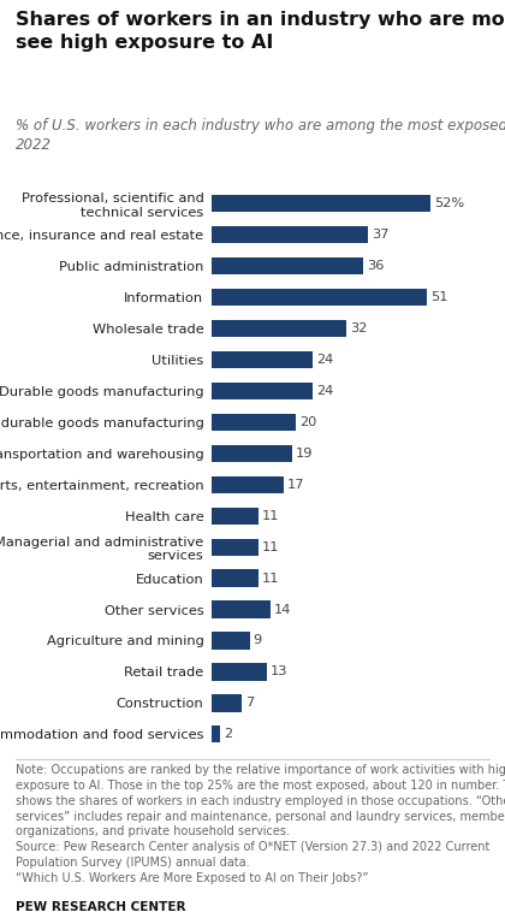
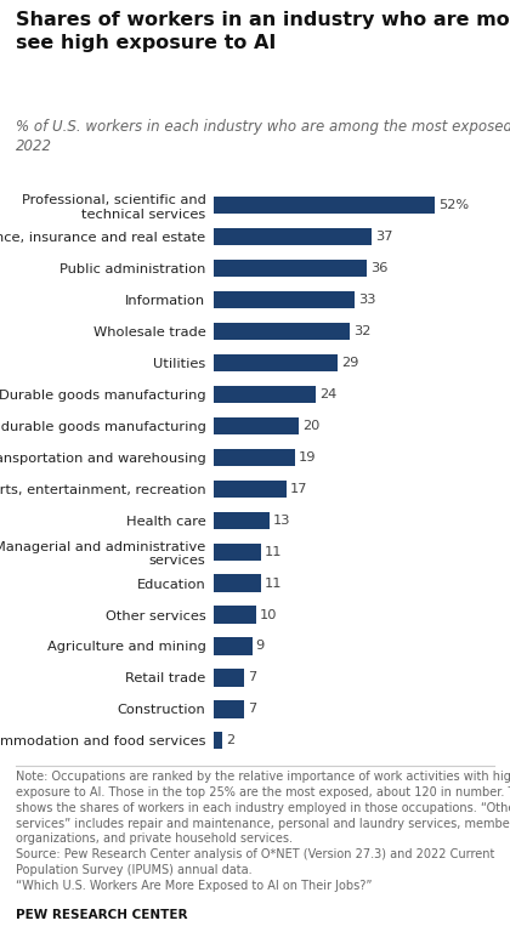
Information: 51 -> 33
Utilities: 24 -> 29
Health care: 11 -> 13
Other services: 14 -> 10
Retail trade: 13 -> 7
